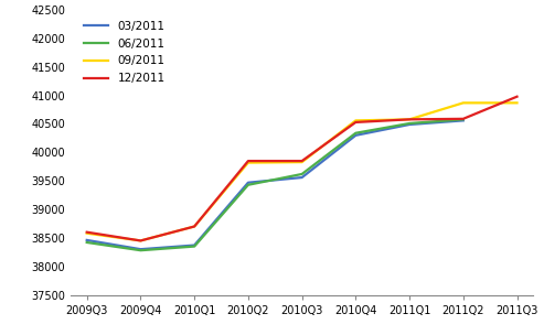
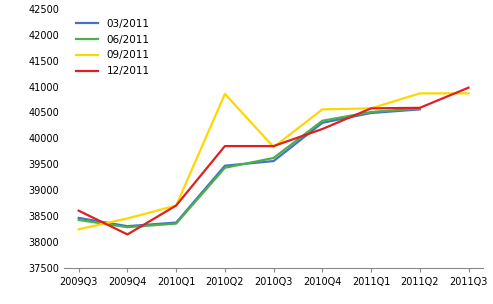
09/2011/2009Q3: 38580 -> 38240
12/2011/2009Q4: 38450 -> 38140
09/2011/2010Q2: 39820 -> 40860
12/2011/2010Q4: 40530 -> 40180
